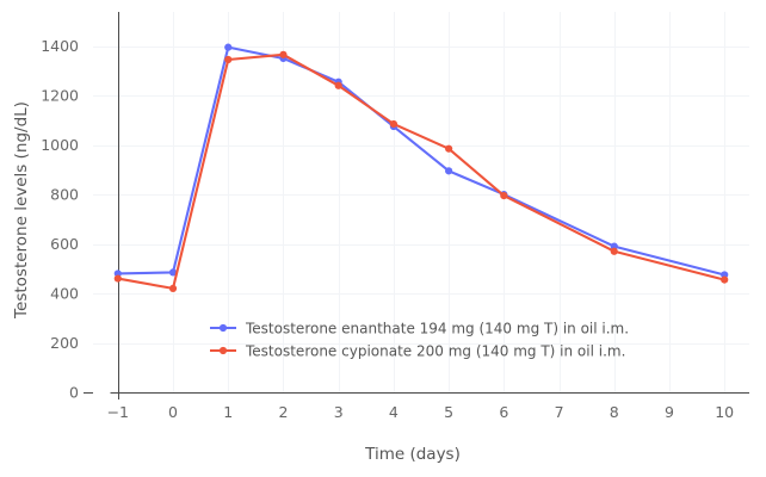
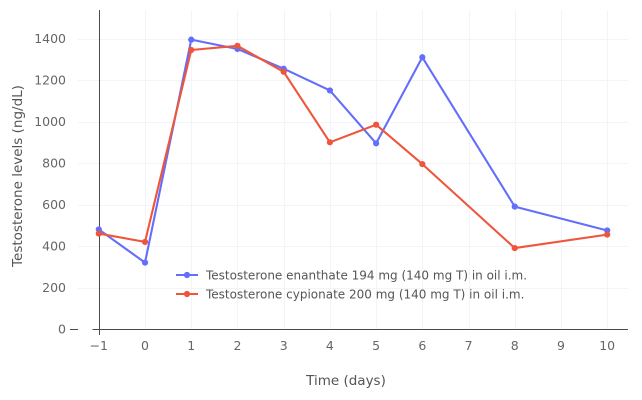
Testosterone enanthate 194 mg (140 mg T) in oil i.m./0: 480 -> 320
Testosterone enanthate 194 mg (140 mg T) in oil i.m./4: 1080 -> 1150
Testosterone cypionate 200 mg (140 mg T) in oil i.m./4: 1080 -> 900
Testosterone enanthate 194 mg (140 mg T) in oil i.m./6: 800 -> 1310
Testosterone cypionate 200 mg (140 mg T) in oil i.m./8: 570 -> 390
